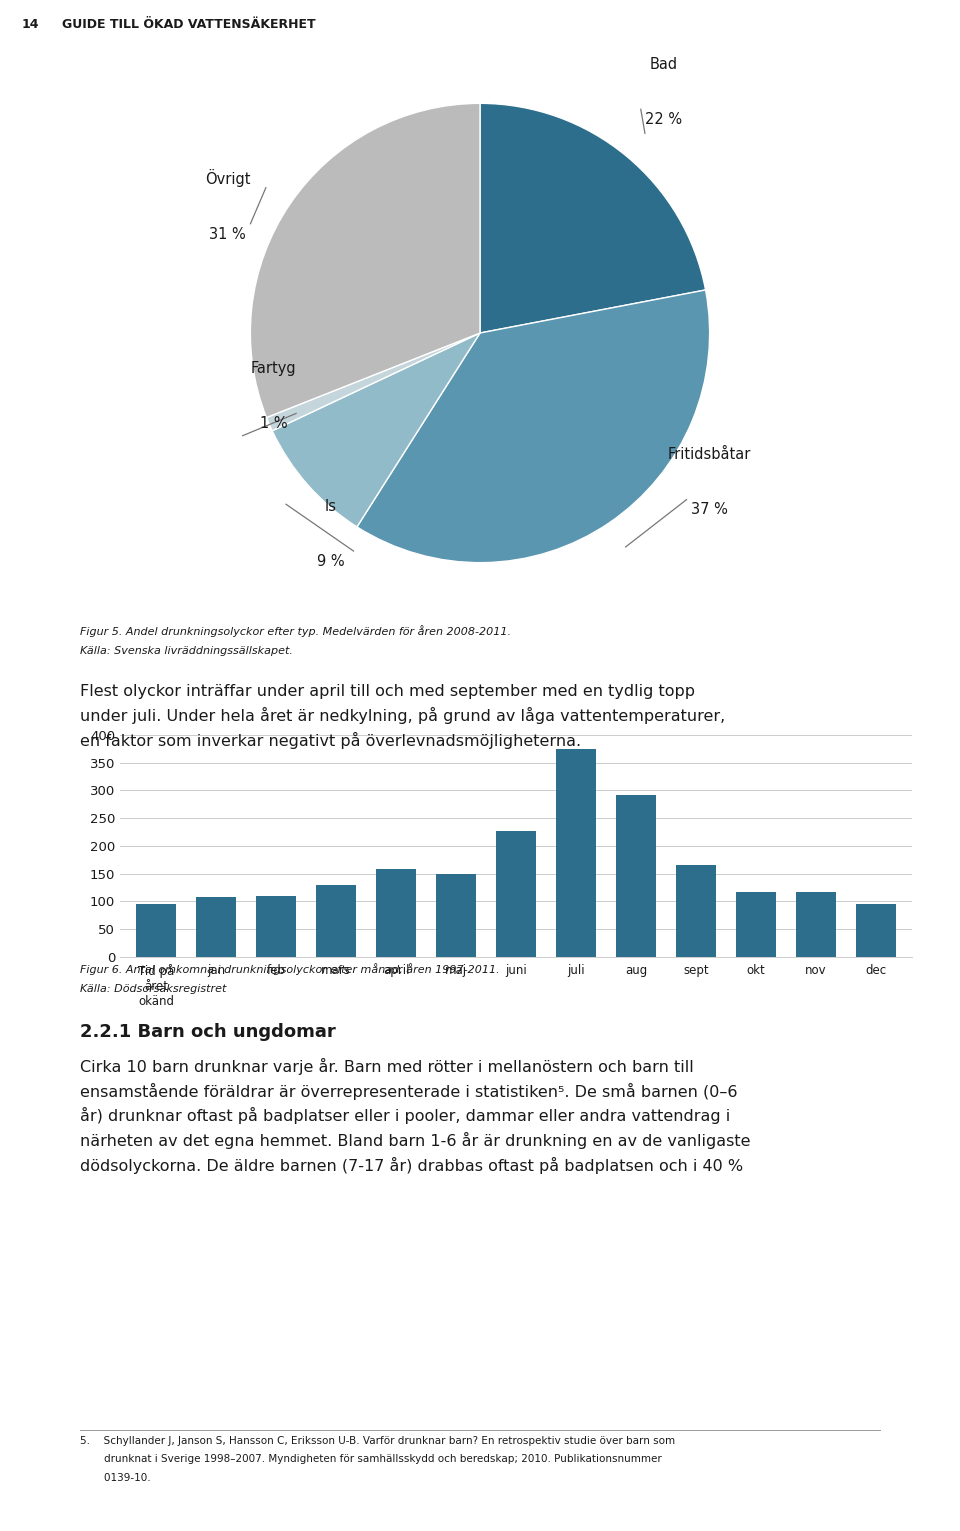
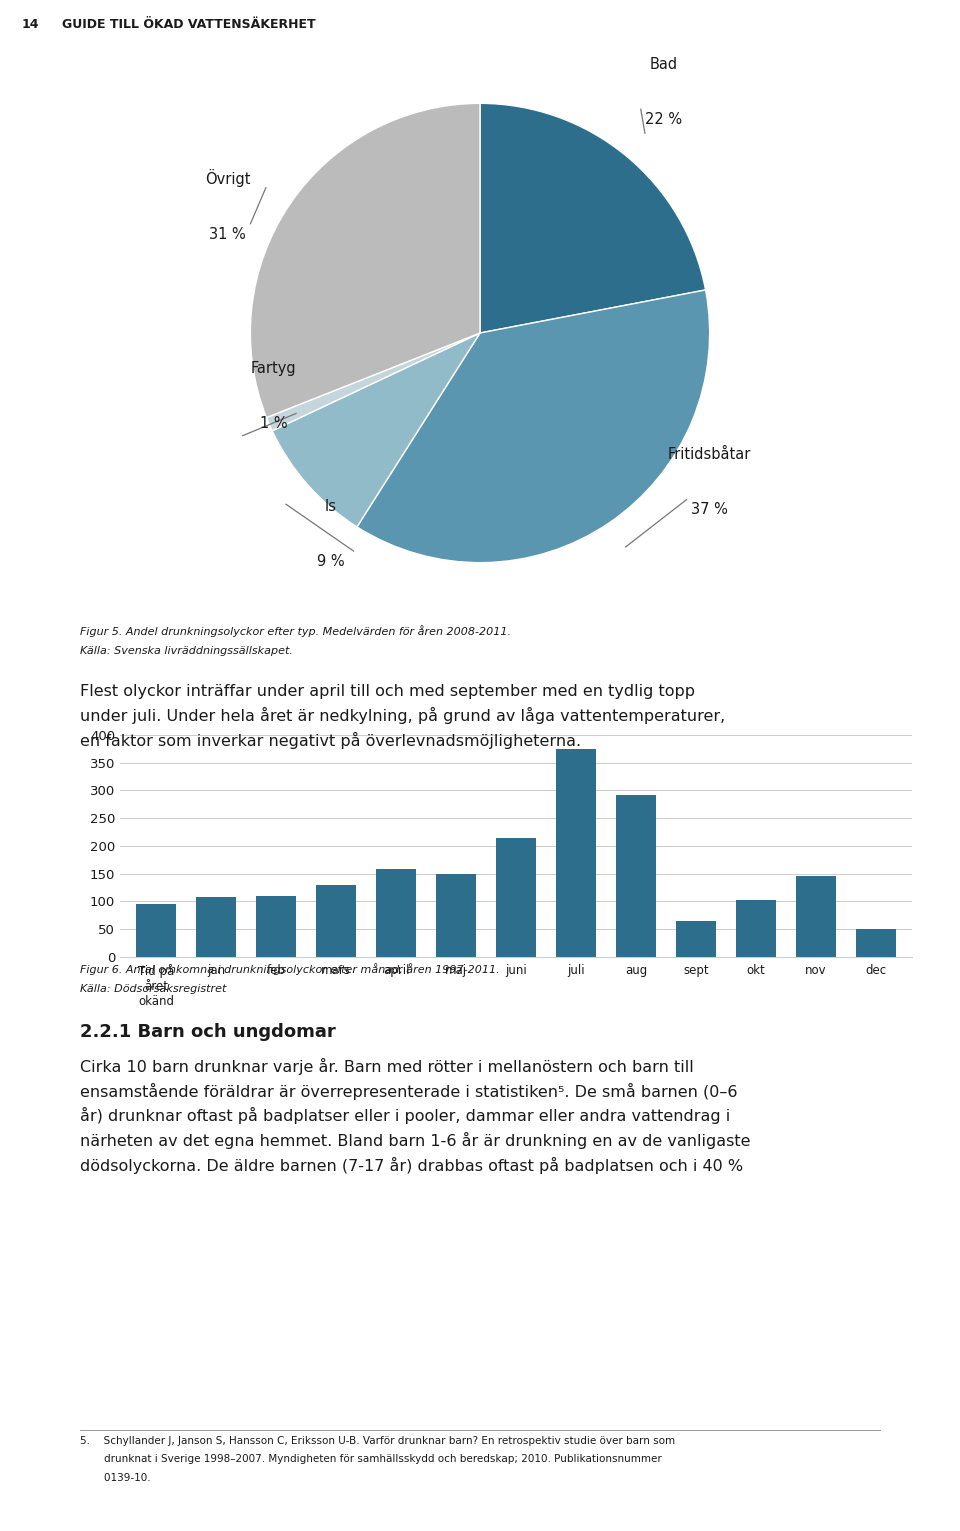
juni: 227 -> 214
sept: 165 -> 64
okt: 117 -> 102
nov: 117 -> 146
dec: 95 -> 50
